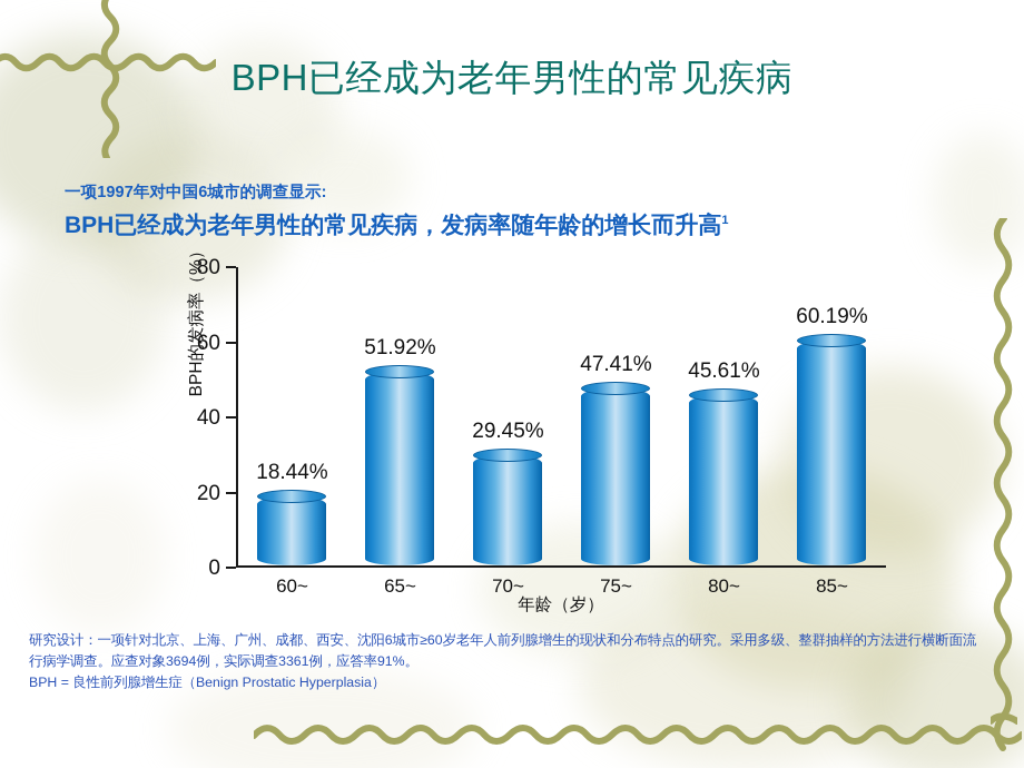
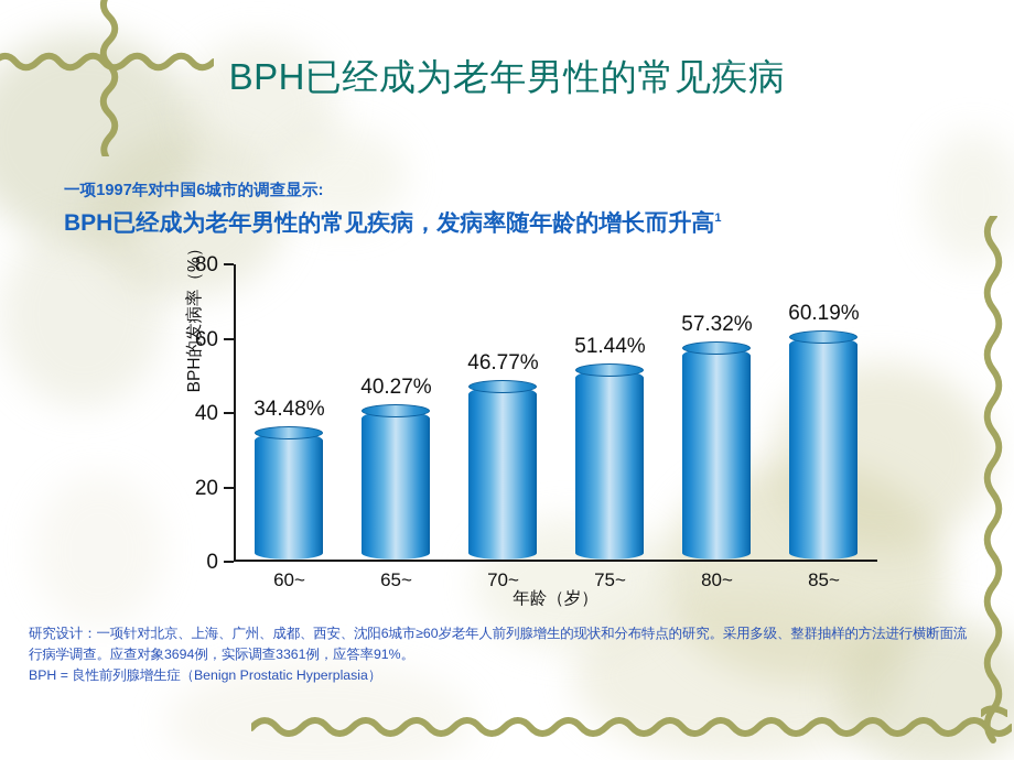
60~: 18.44% -> 34.48%
65~: 51.92% -> 40.27%
70~: 29.45% -> 46.77%
75~: 47.41% -> 51.44%
80~: 45.61% -> 57.32%
